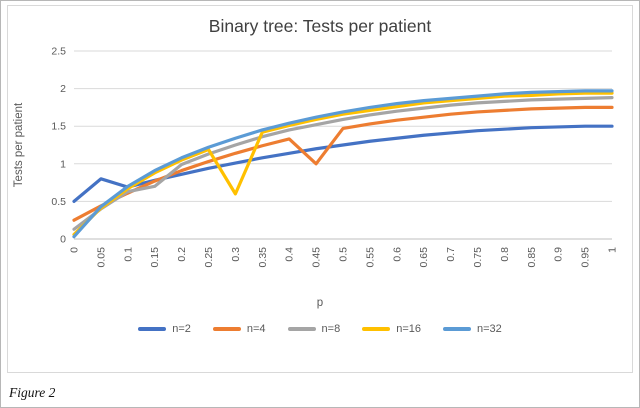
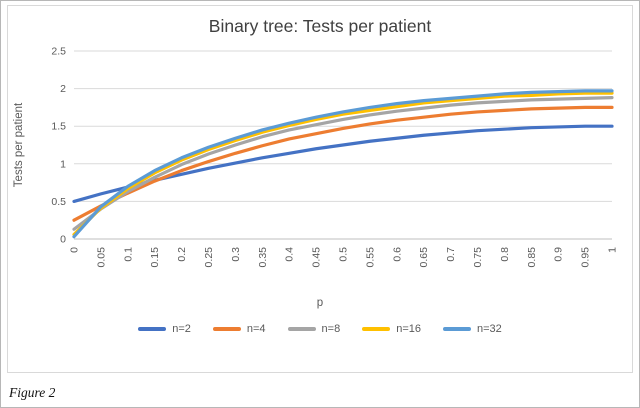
n=2/0.05: 0.8 -> 0.6
n=8/0.15: 0.7 -> 0.8
n=16/0.3: 0.6 -> 1.3
n=4/0.45: 1.0 -> 1.4
